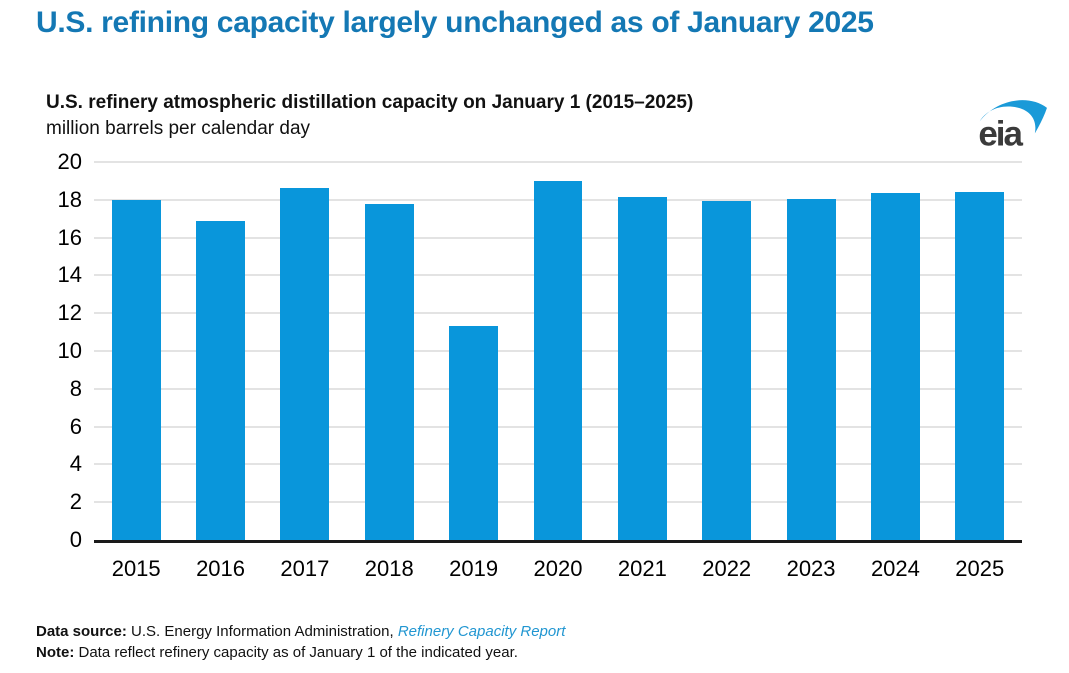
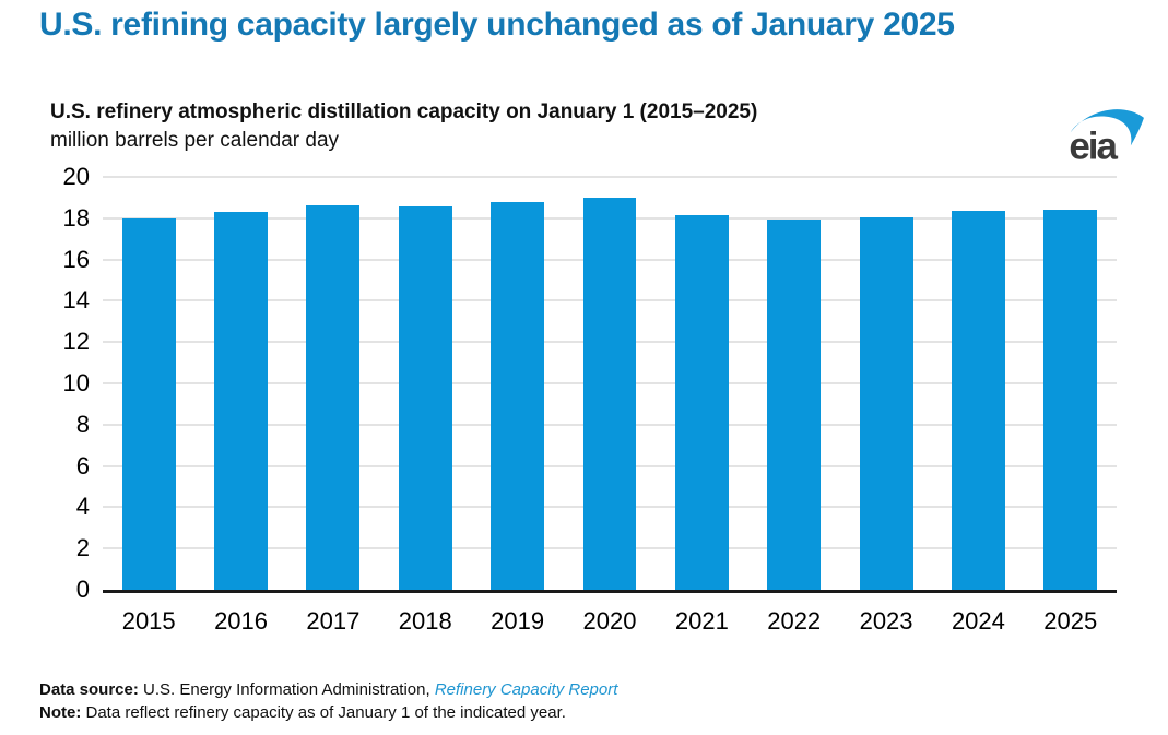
2016: 16.9 -> 18.3
2018: 17.8 -> 18.6
2019: 11.3 -> 18.8
